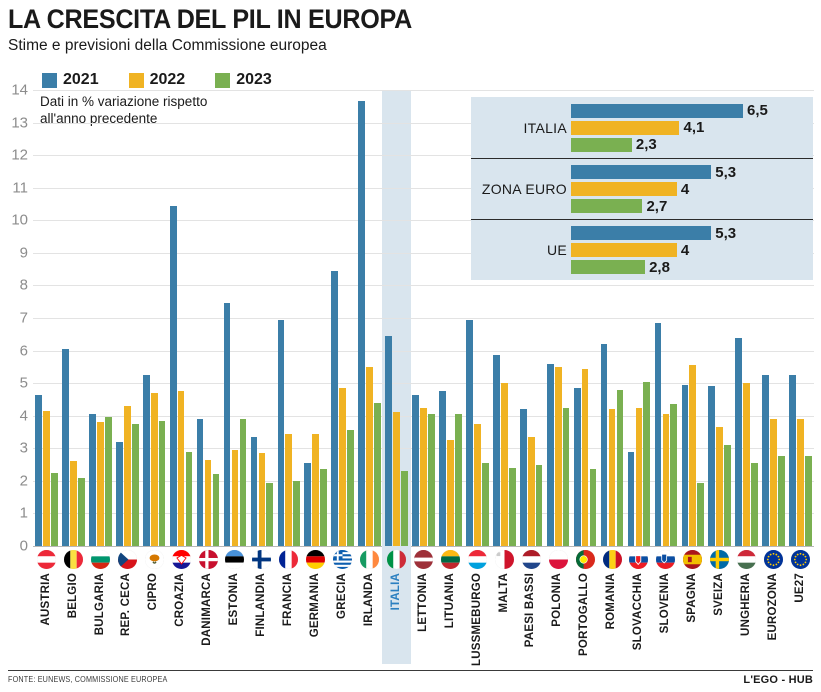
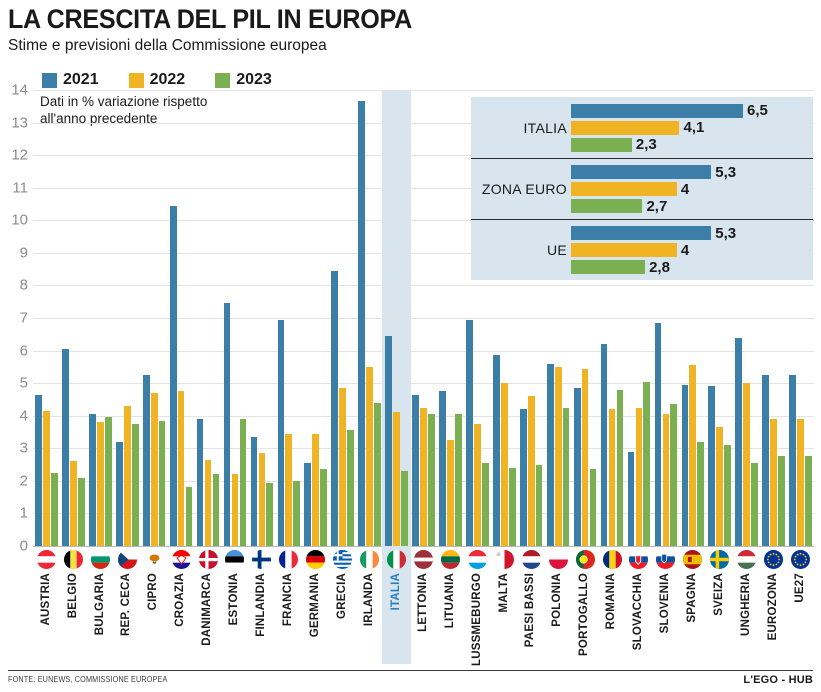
2023/CROAZIA: 2.9 -> 1.8
2022/ESTONIA: 3.0 -> 2.2
2022/PAESI BASSI: 3.4 -> 4.6
2023/SPAGNA: 1.9 -> 3.2
